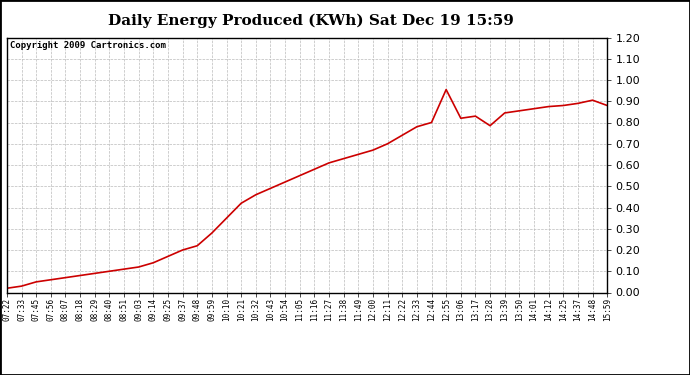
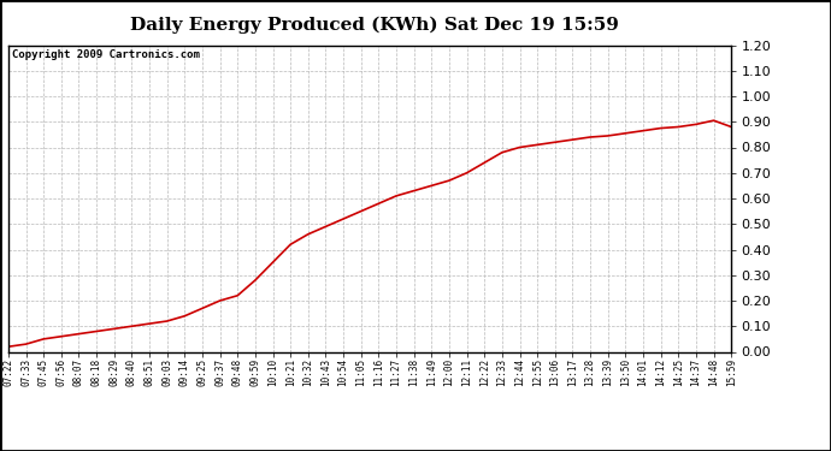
12:55: 0.955 -> 0.810
13:28: 0.785 -> 0.840
